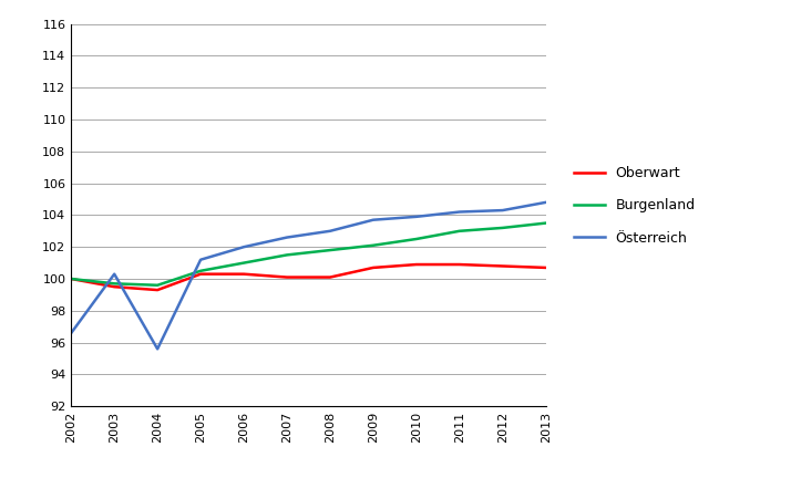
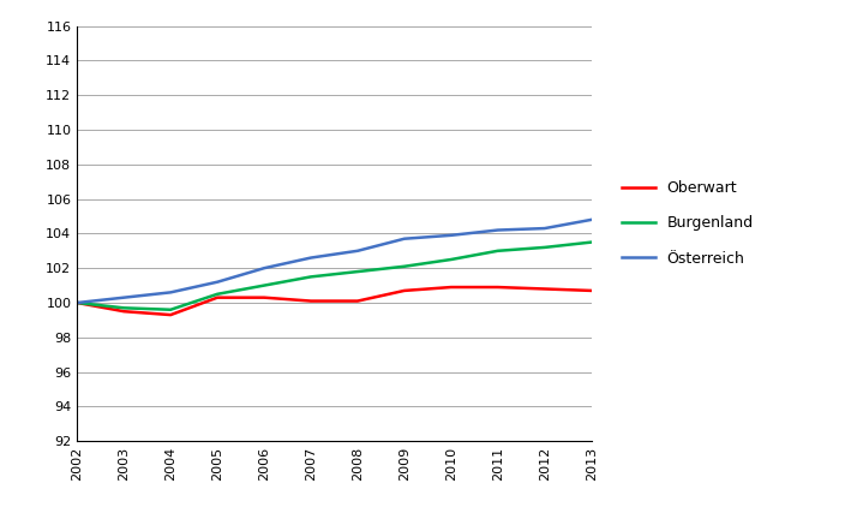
Österreich/2002: 96.6 -> 100.0
Österreich/2004: 95.6 -> 100.6
